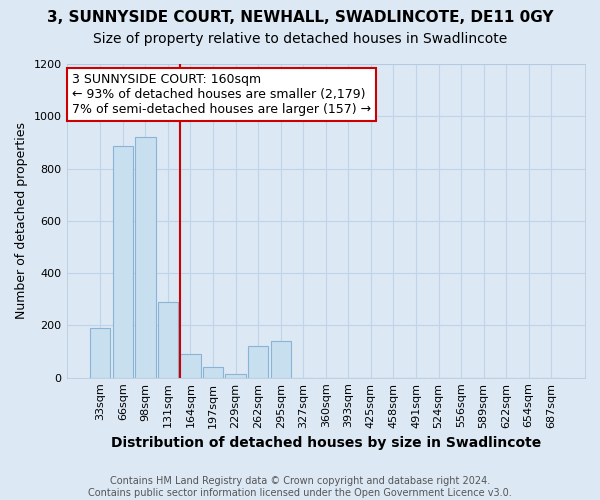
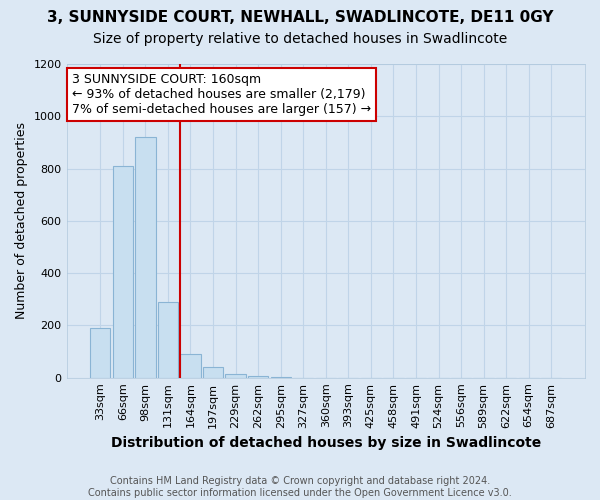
66sqm: 885 -> 810
262sqm: 120 -> 5
295sqm: 140 -> 2
